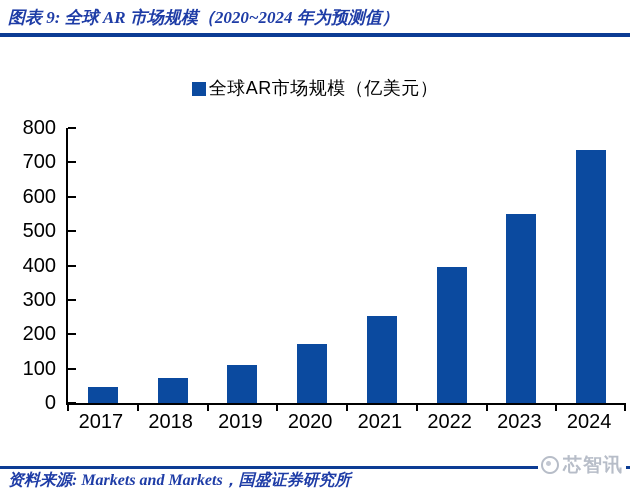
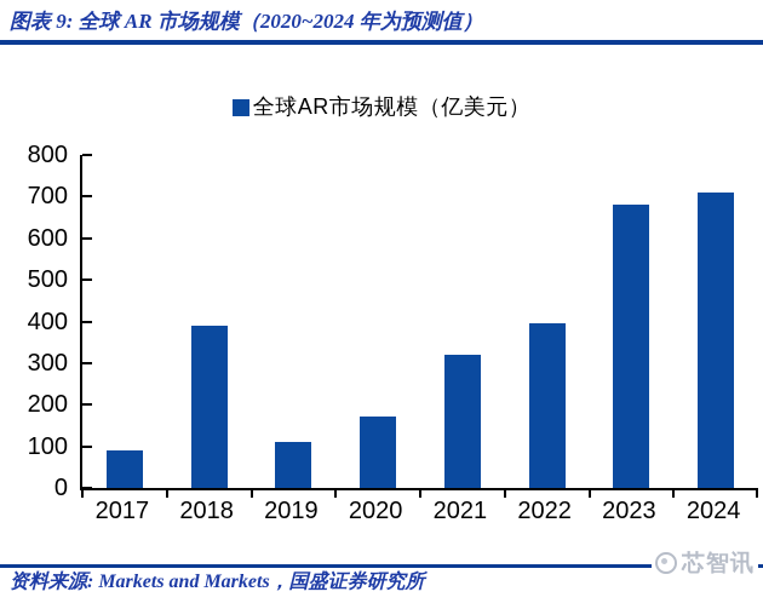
2017: 50 -> 90
2018: 70 -> 390
2021: 250 -> 320
2023: 550 -> 680
2024: 740 -> 710
